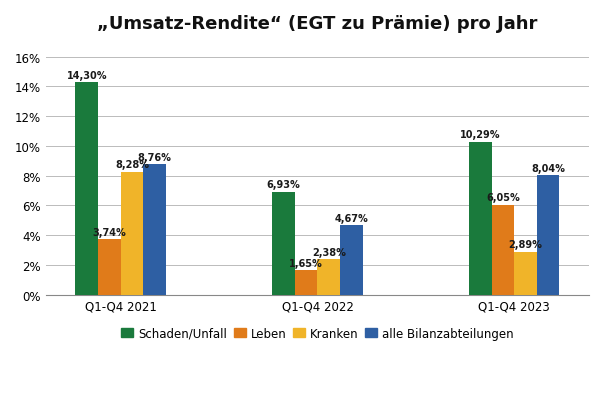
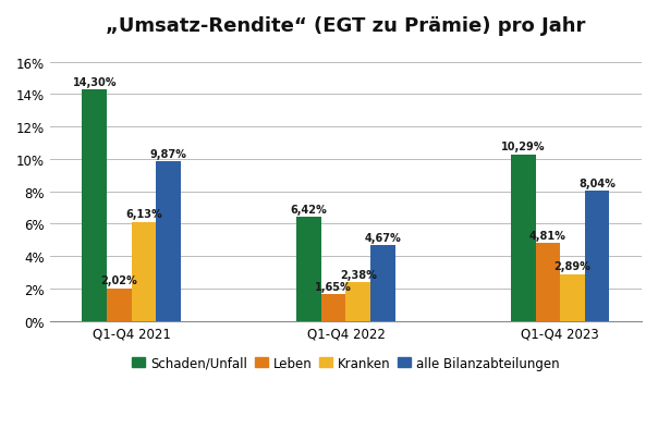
Leben/Q1-Q4 2021: 3,74% -> 2,02%
Kranken/Q1-Q4 2021: 8,28% -> 6,13%
alle Bilanzabteilungen/Q1-Q4 2021: 8,76% -> 9,87%
Schaden/Unfall/Q1-Q4 2022: 6,93% -> 6,42%
Leben/Q1-Q4 2023: 6,05% -> 4,81%
